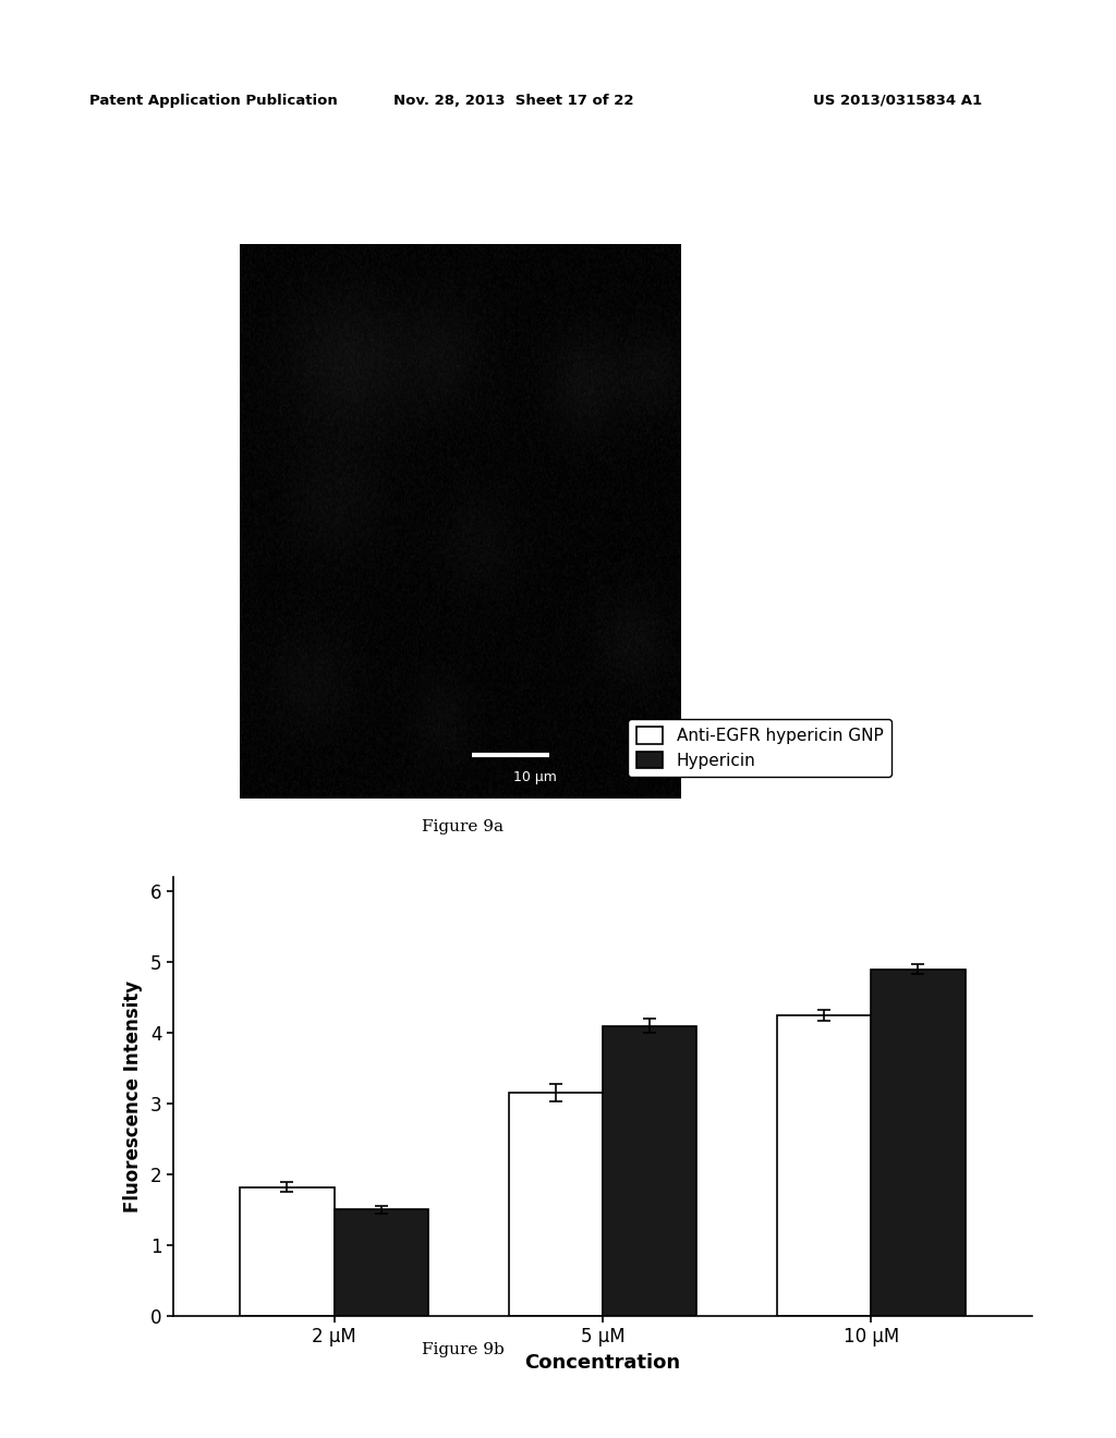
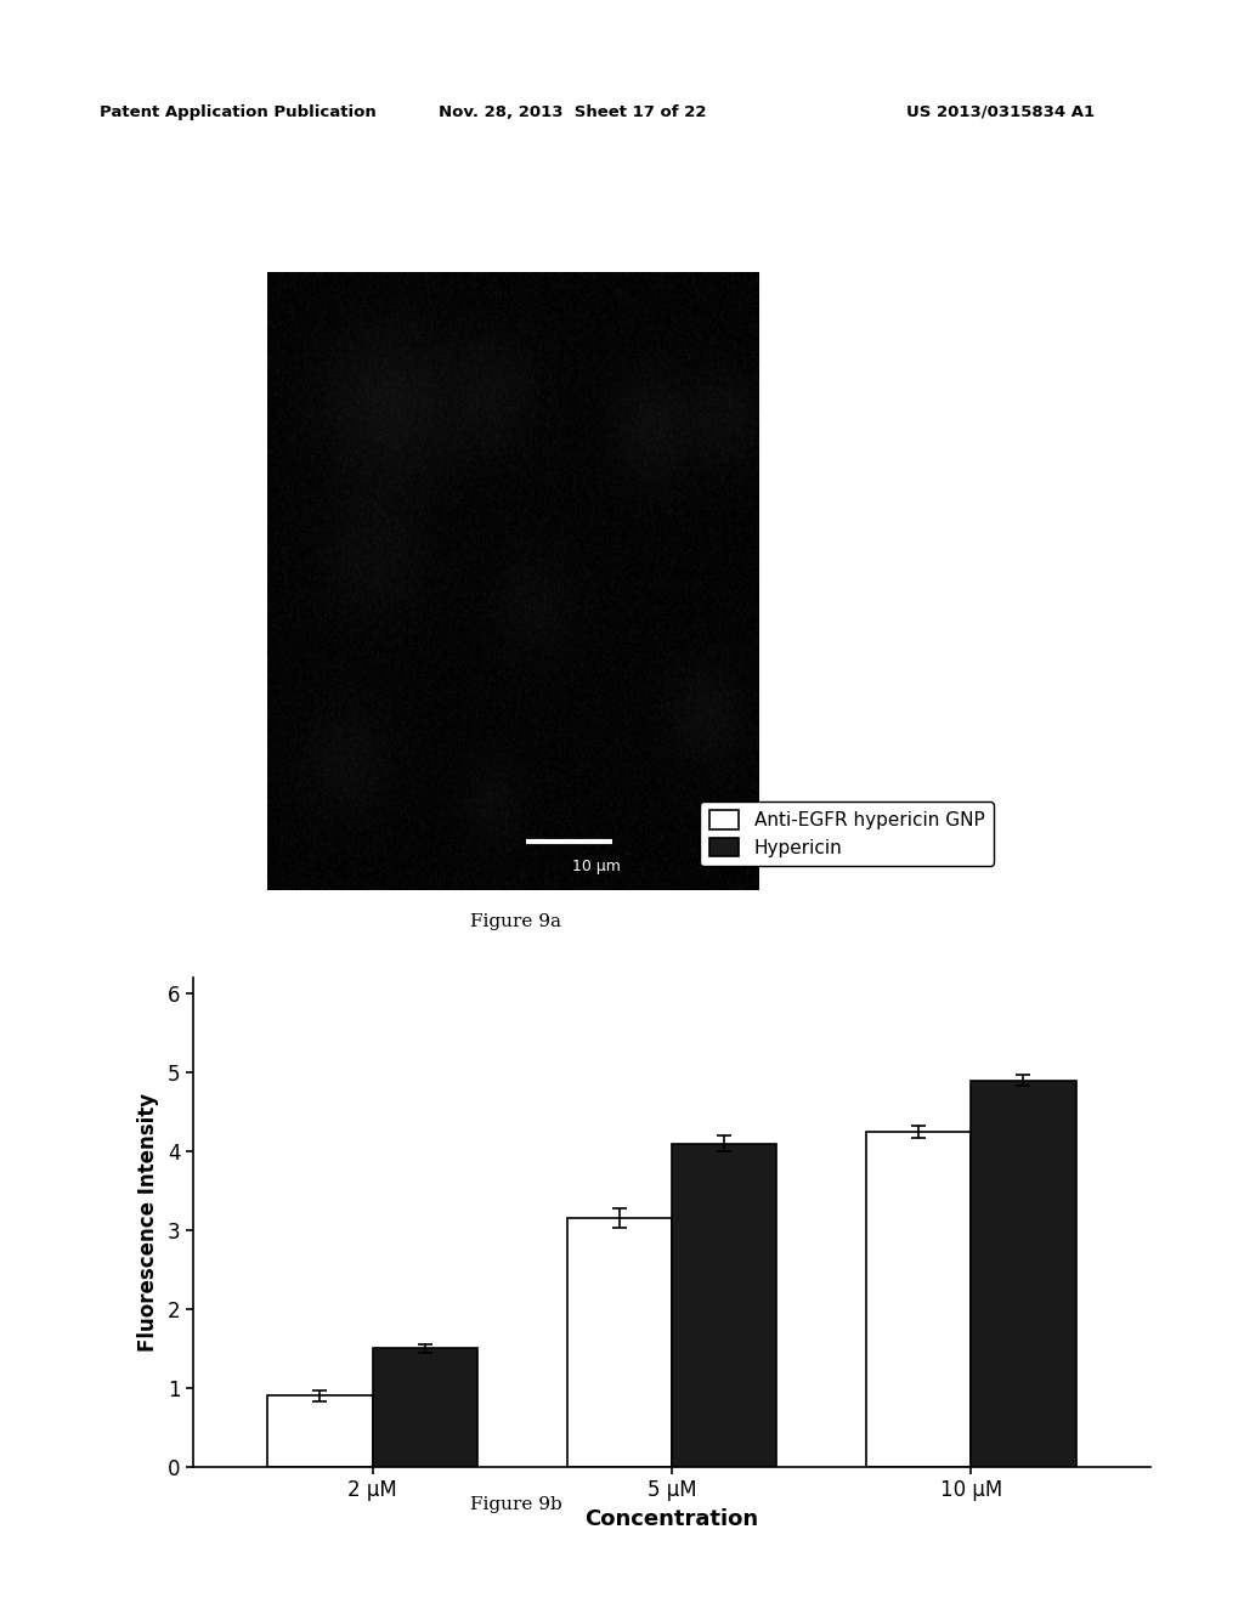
Anti-EGFR hypericin GNP/2 μM: 1.82 -> 0.90
